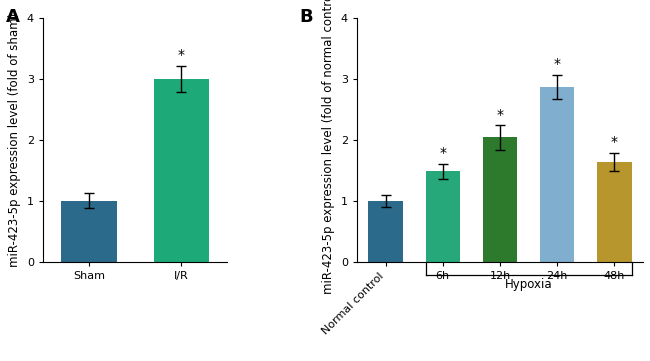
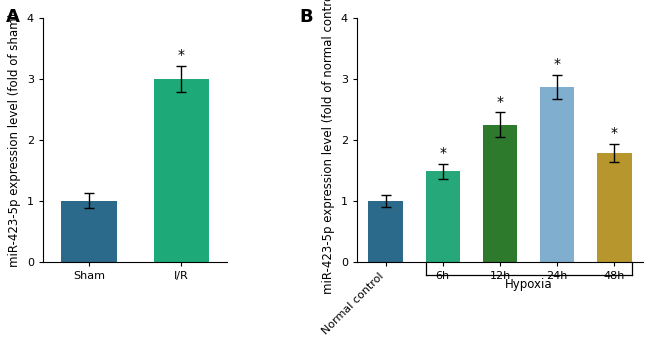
12h: 2.04 -> 2.25
48h: 1.64 -> 1.78
